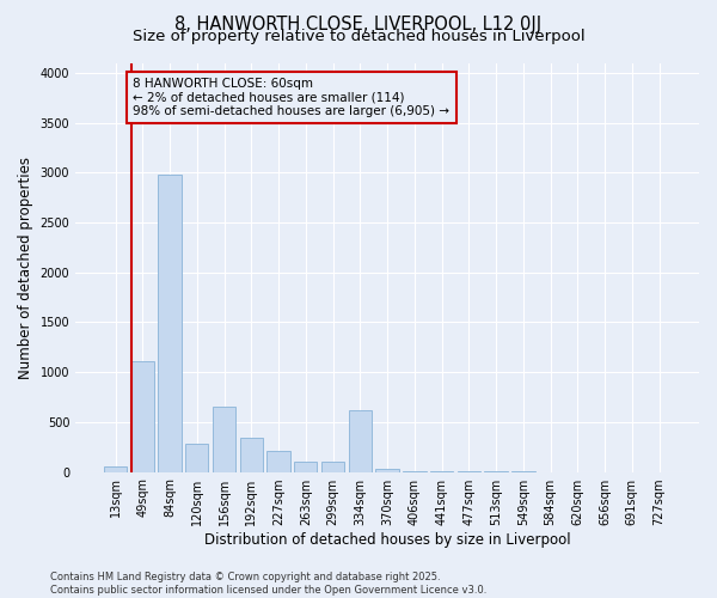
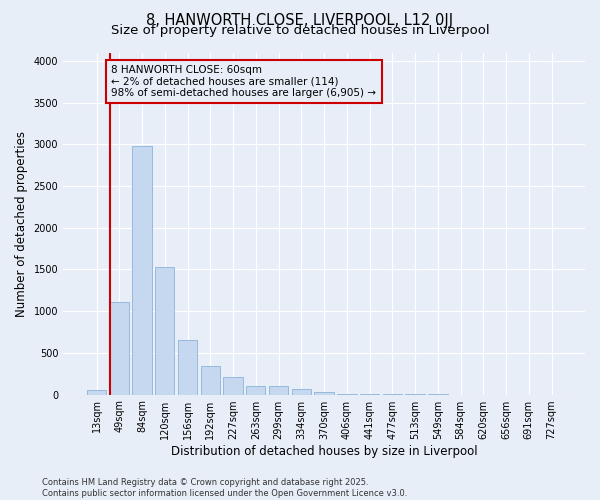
120sqm: 280 -> 1530
334sqm: 620 -> 60
